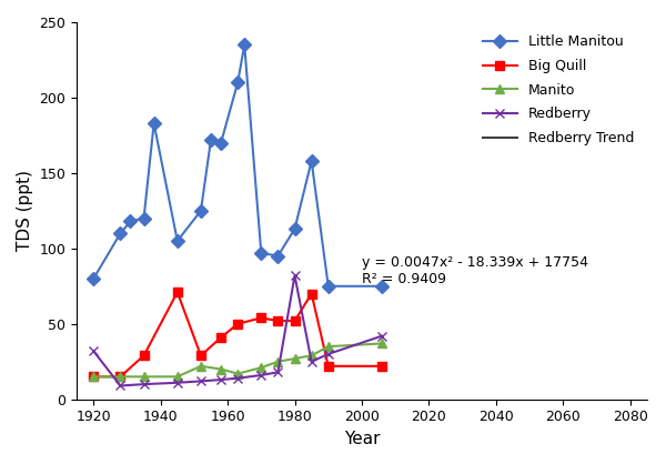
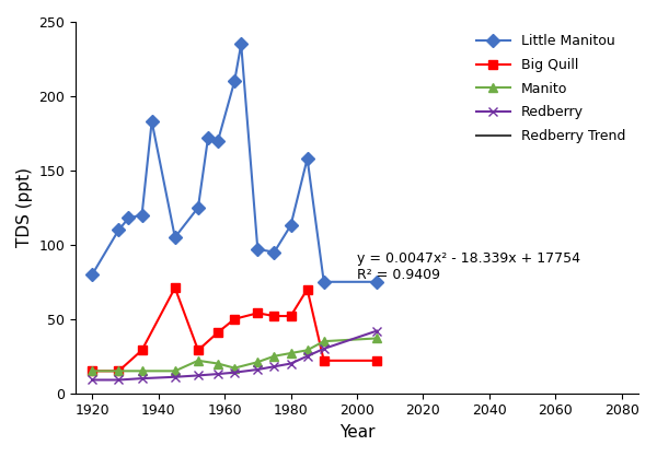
Redberry/1920: 32 -> 9
Redberry/1980: 82 -> 20
